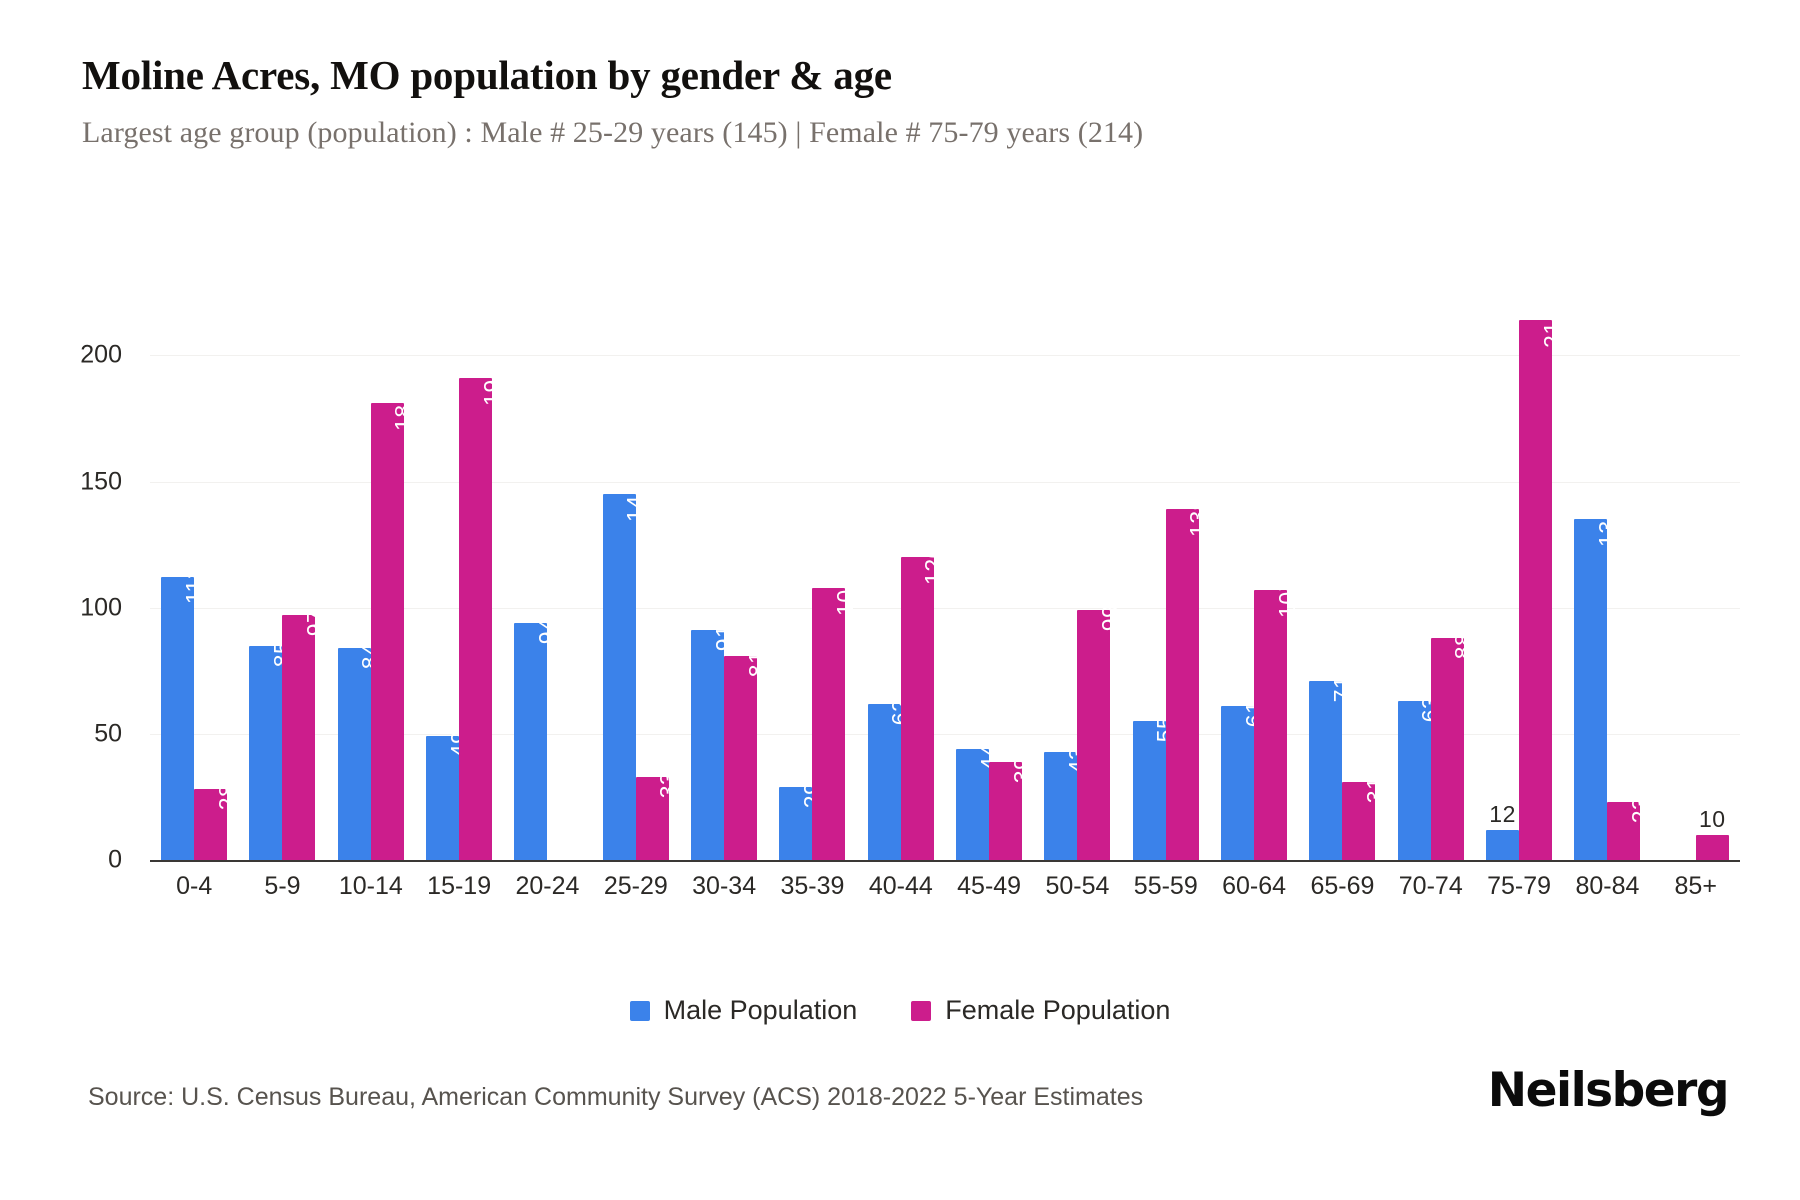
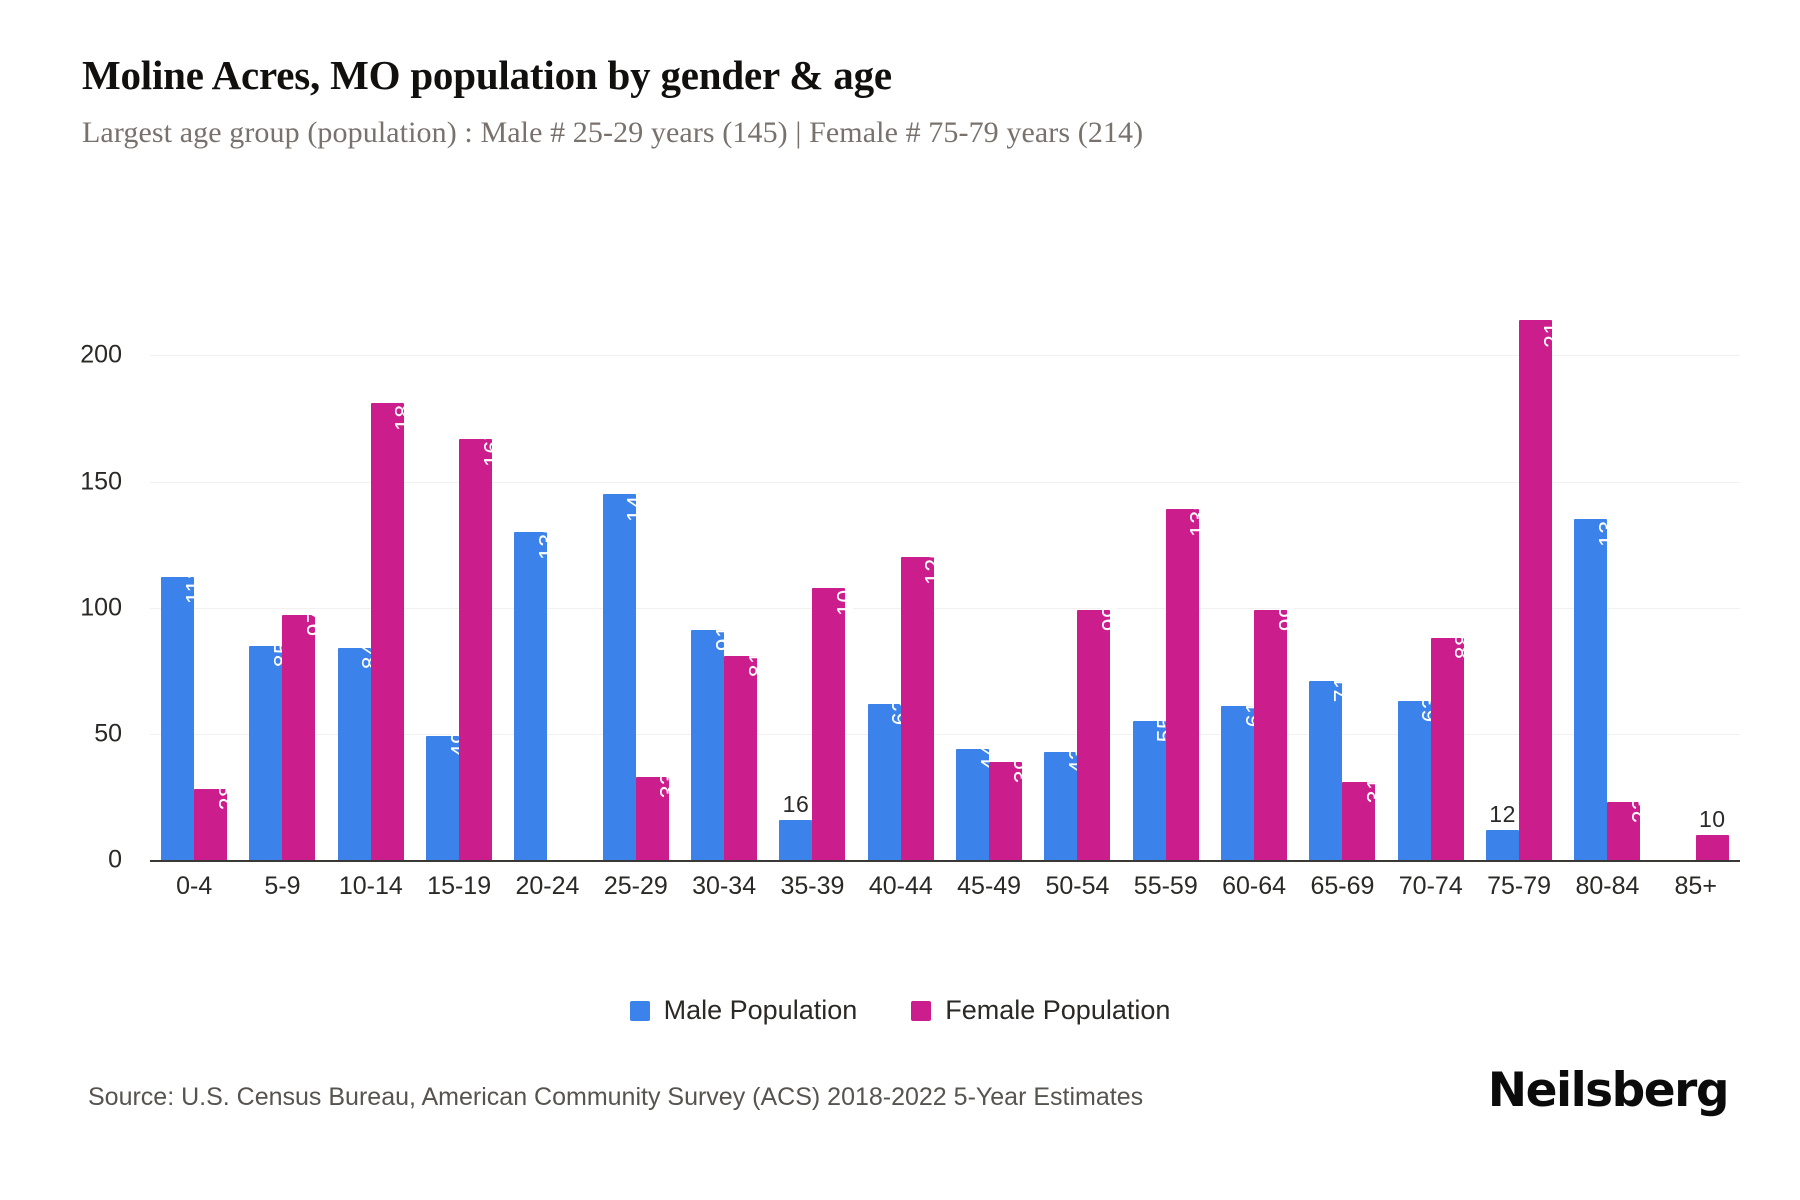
Female Population/15-19: 191 -> 167
Male Population/20-24: 94 -> 130
Male Population/35-39: 29 -> 16
Female Population/60-64: 107 -> 99
